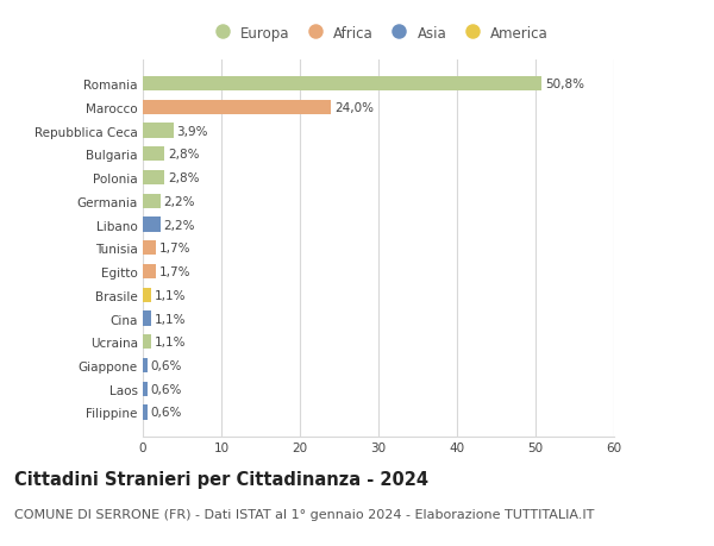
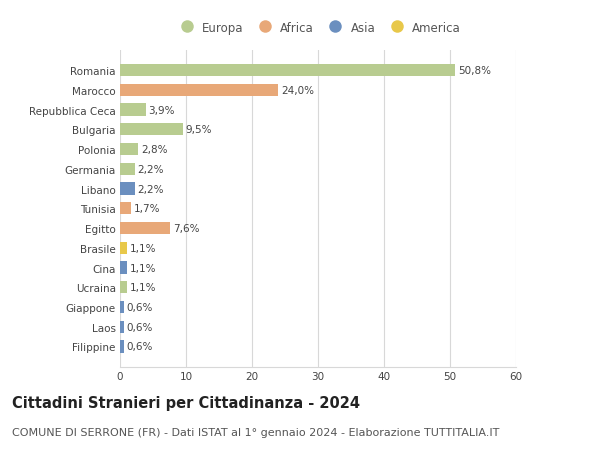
Bulgaria: 2,8% -> 9,5%
Egitto: 1,7% -> 7,6%
